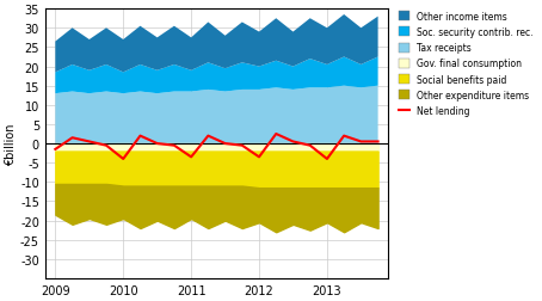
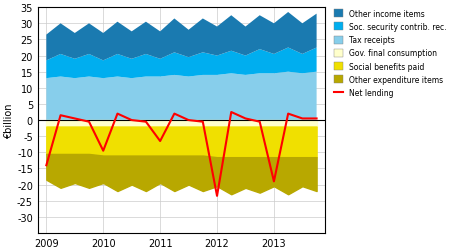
Net lending/2009: -1.5 -> -14.0
Net lending/2010: -4.0 -> -9.5
Net lending/2011: -3.5 -> -6.5
Net lending/2012: -3.5 -> -23.5
Net lending/2013: -4.0 -> -19.0
